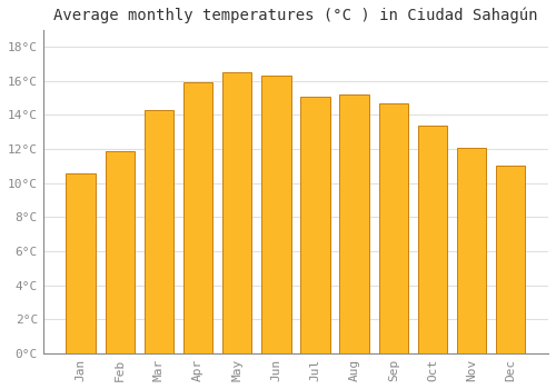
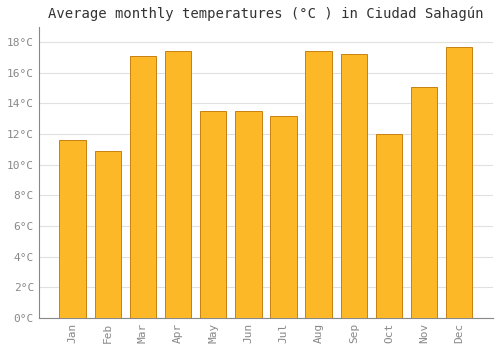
Jan: 10.6°C -> 11.6°C
Feb: 11.9°C -> 10.9°C
Mar: 14.3°C -> 17.1°C
Apr: 15.9°C -> 17.4°C
May: 16.5°C -> 13.5°C
Jun: 16.3°C -> 13.5°C
Jul: 15.1°C -> 13.2°C
Aug: 15.2°C -> 17.4°C
Sep: 14.7°C -> 17.2°C
Oct: 13.4°C -> 12.0°C
Nov: 12.1°C -> 15.1°C
Dec: 11.0°C -> 17.7°C
